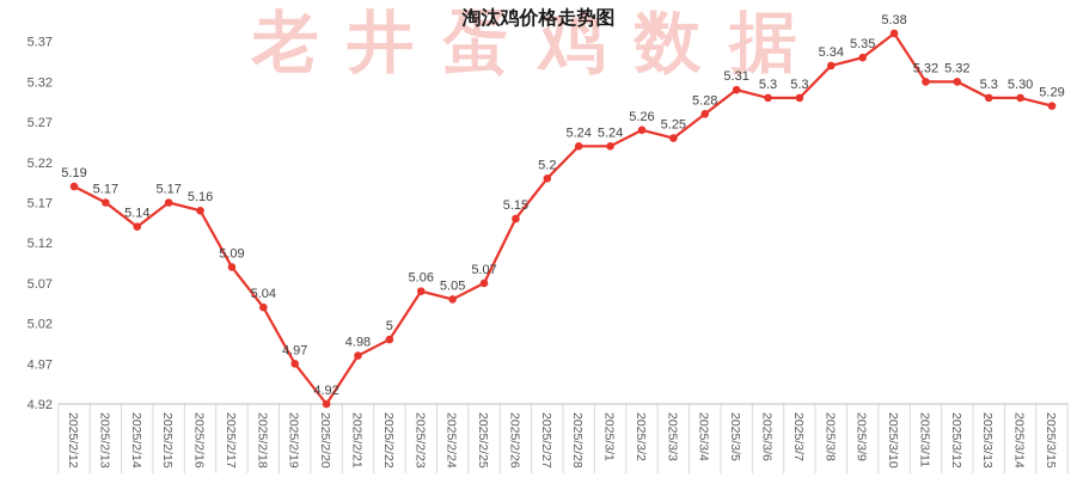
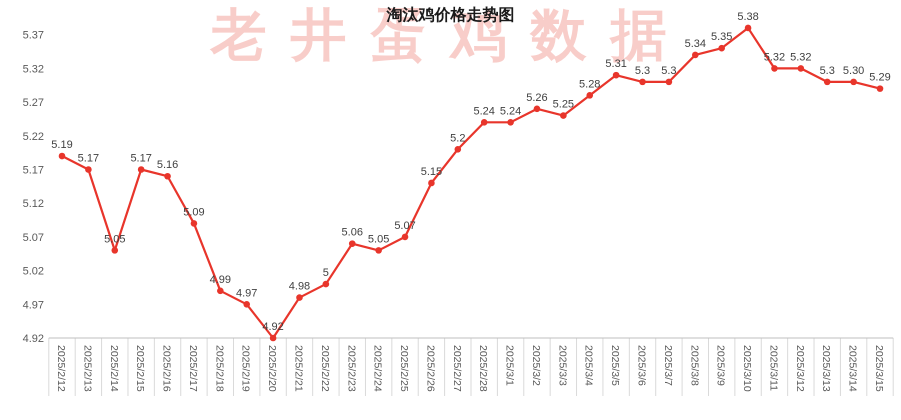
2025/2/14: 5.14 -> 5.05
2025/2/18: 5.04 -> 4.99
